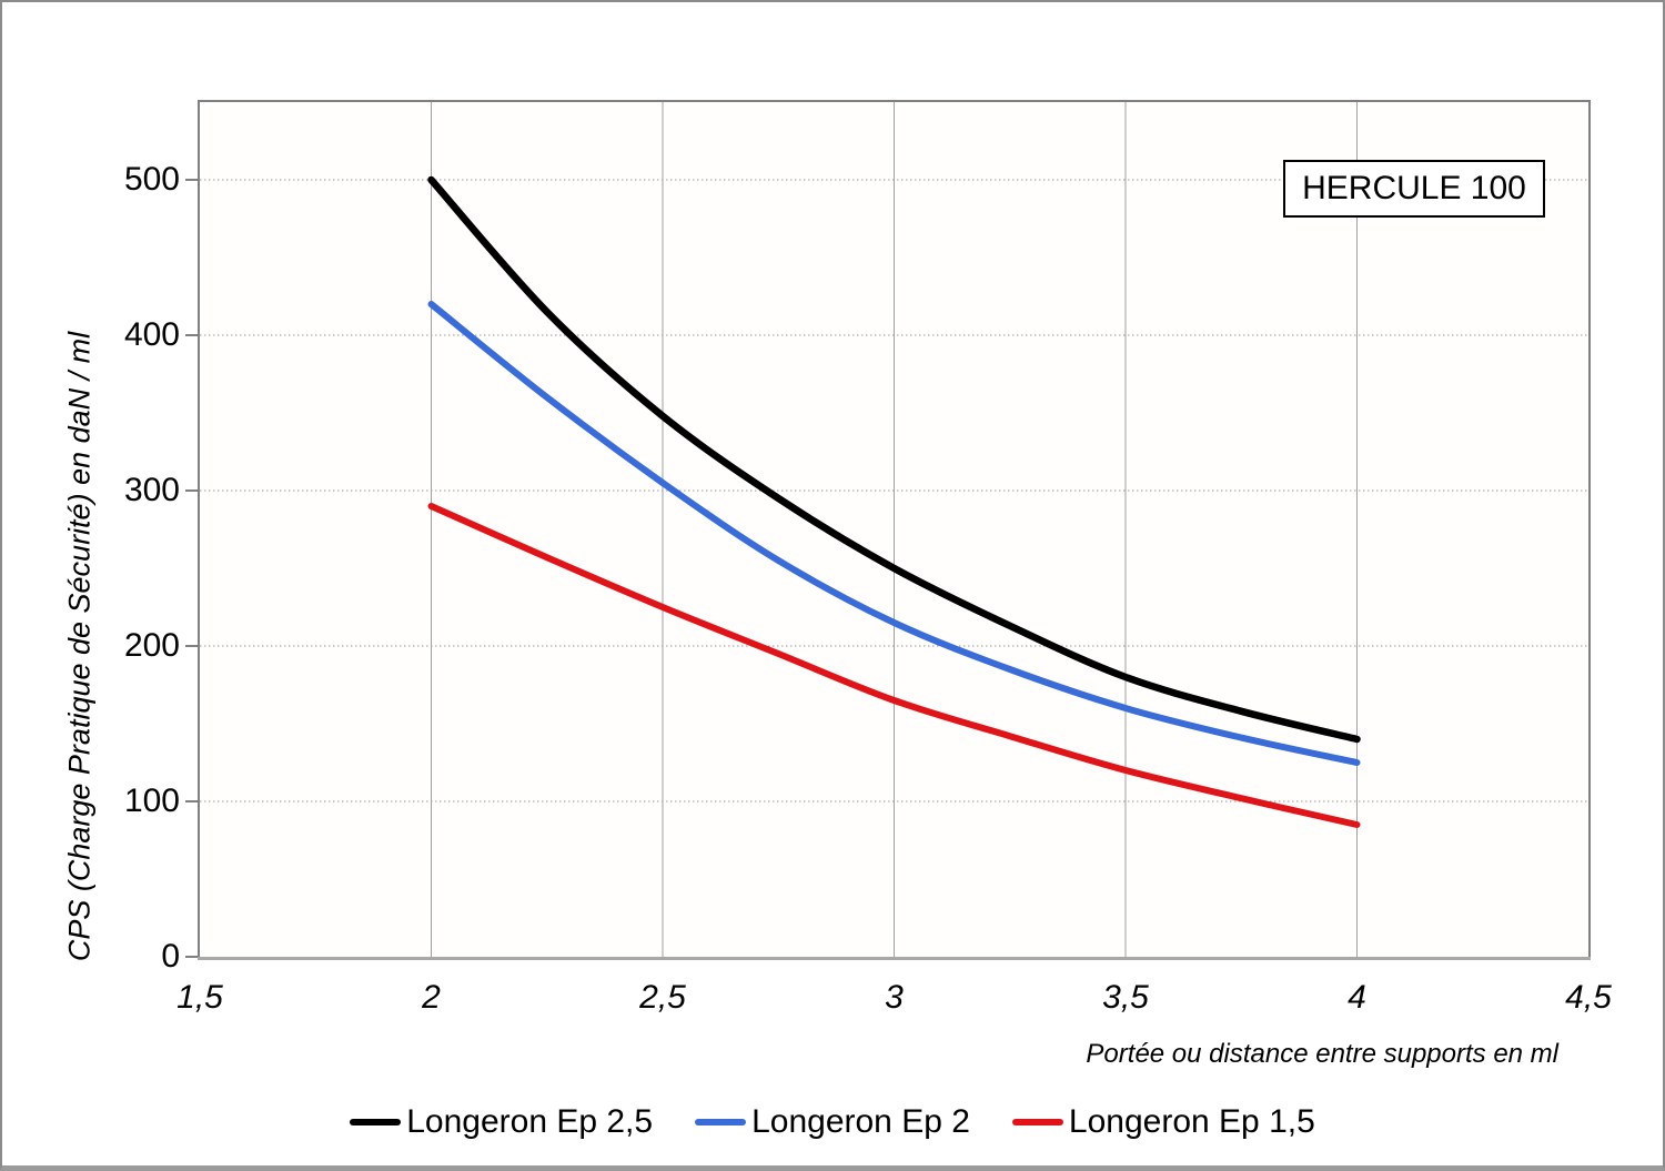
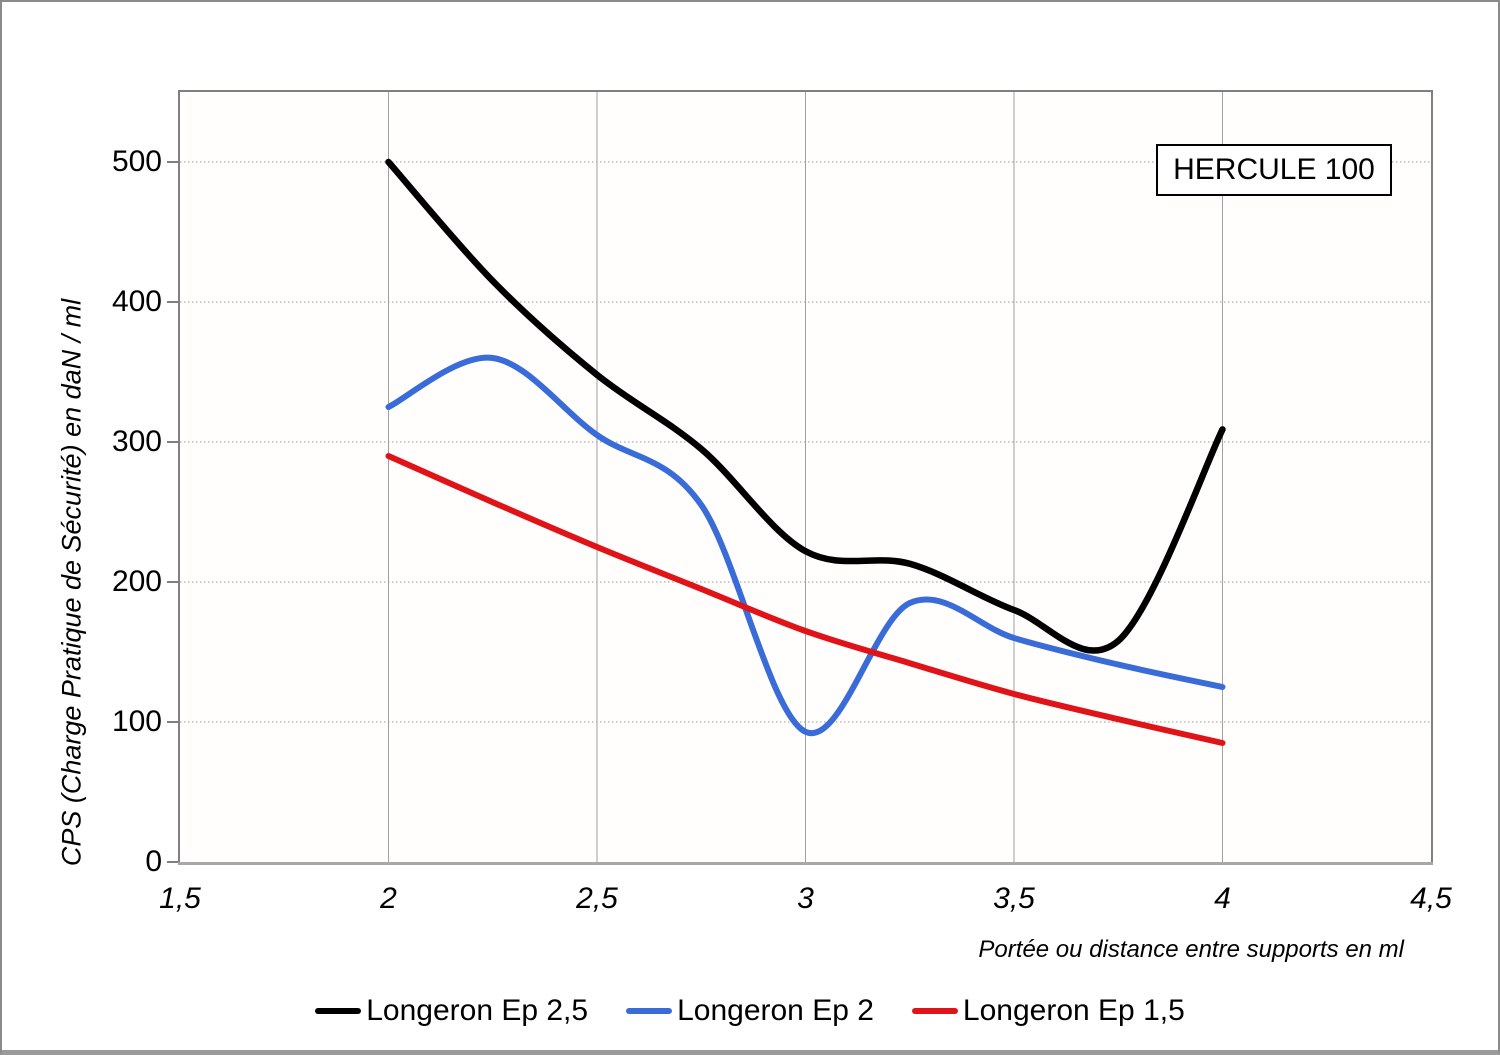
Longeron Ep 2/2: 420 -> 325
Longeron Ep 2,5/3: 250 -> 222
Longeron Ep 2/3: 215 -> 93
Longeron Ep 2,5/4: 140 -> 309
